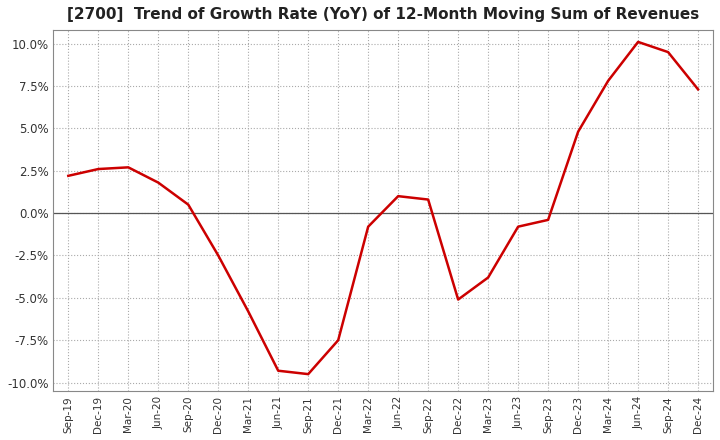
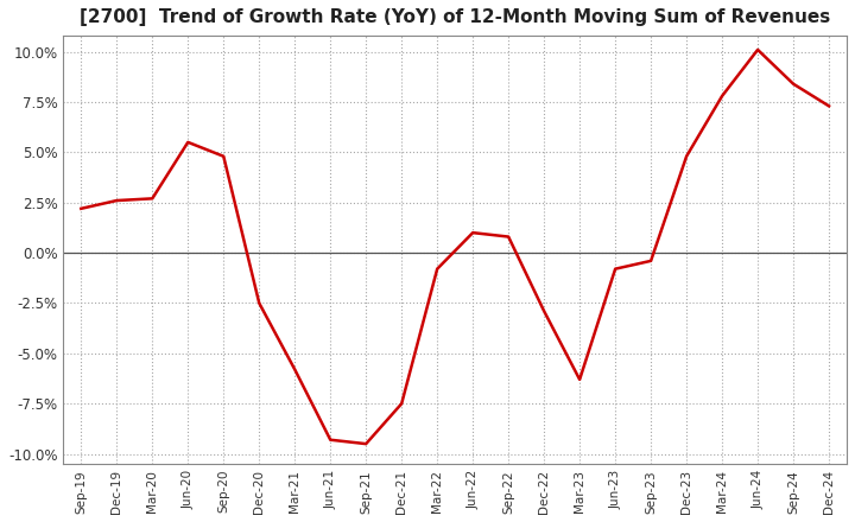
Jun-20: 1.8% -> 5.5%
Sep-20: 0.5% -> 4.8%
Dec-22: -5.1% -> -2.9%
Mar-23: -3.8% -> -6.3%
Sep-24: 9.5% -> 8.4%
